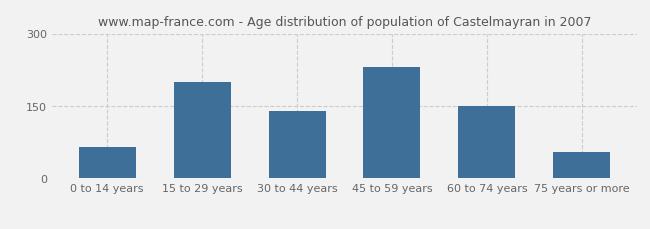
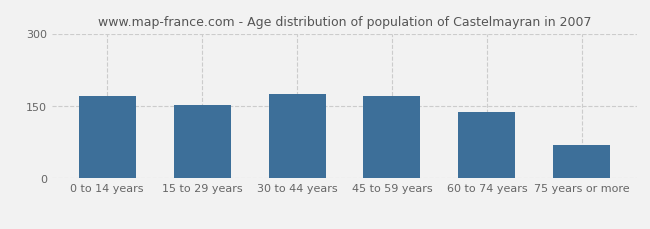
0 to 14 years: 65 -> 170
15 to 29 years: 200 -> 152
30 to 44 years: 140 -> 175
45 to 59 years: 230 -> 170
60 to 74 years: 150 -> 137
75 years or more: 55 -> 70
